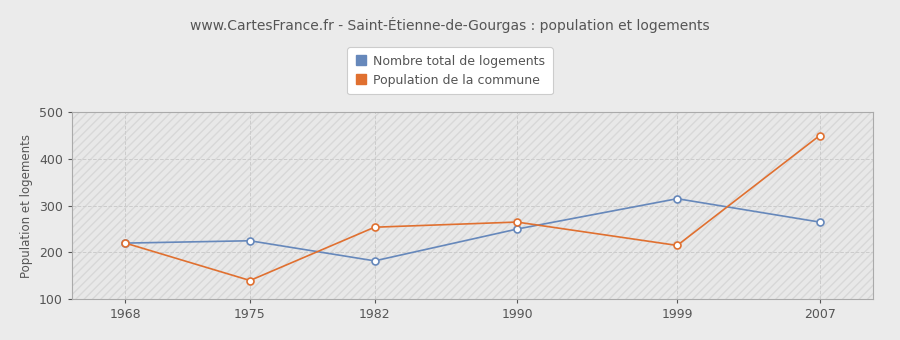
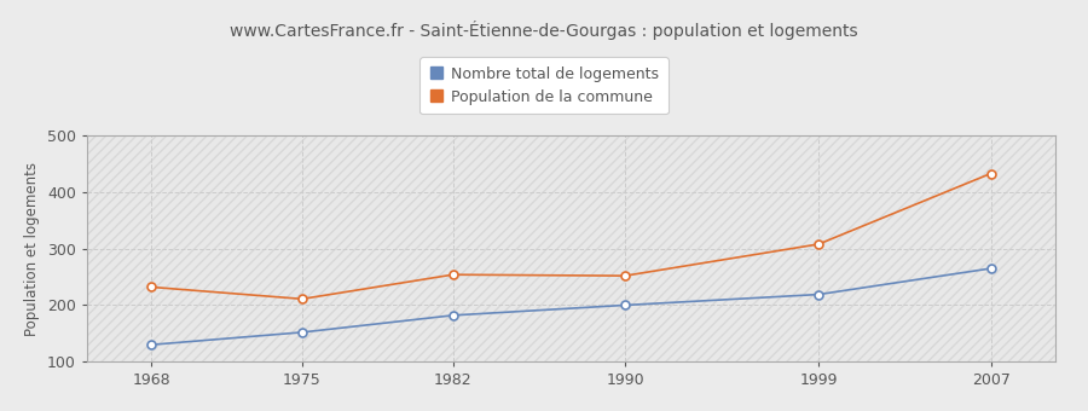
Nombre total de logements/1968: 220 -> 130
Population de la commune/1968: 220 -> 232
Nombre total de logements/1975: 225 -> 152
Population de la commune/1975: 140 -> 211
Nombre total de logements/1990: 250 -> 200
Population de la commune/1990: 265 -> 252
Nombre total de logements/1999: 315 -> 219
Population de la commune/1999: 215 -> 308
Population de la commune/2007: 450 -> 433
